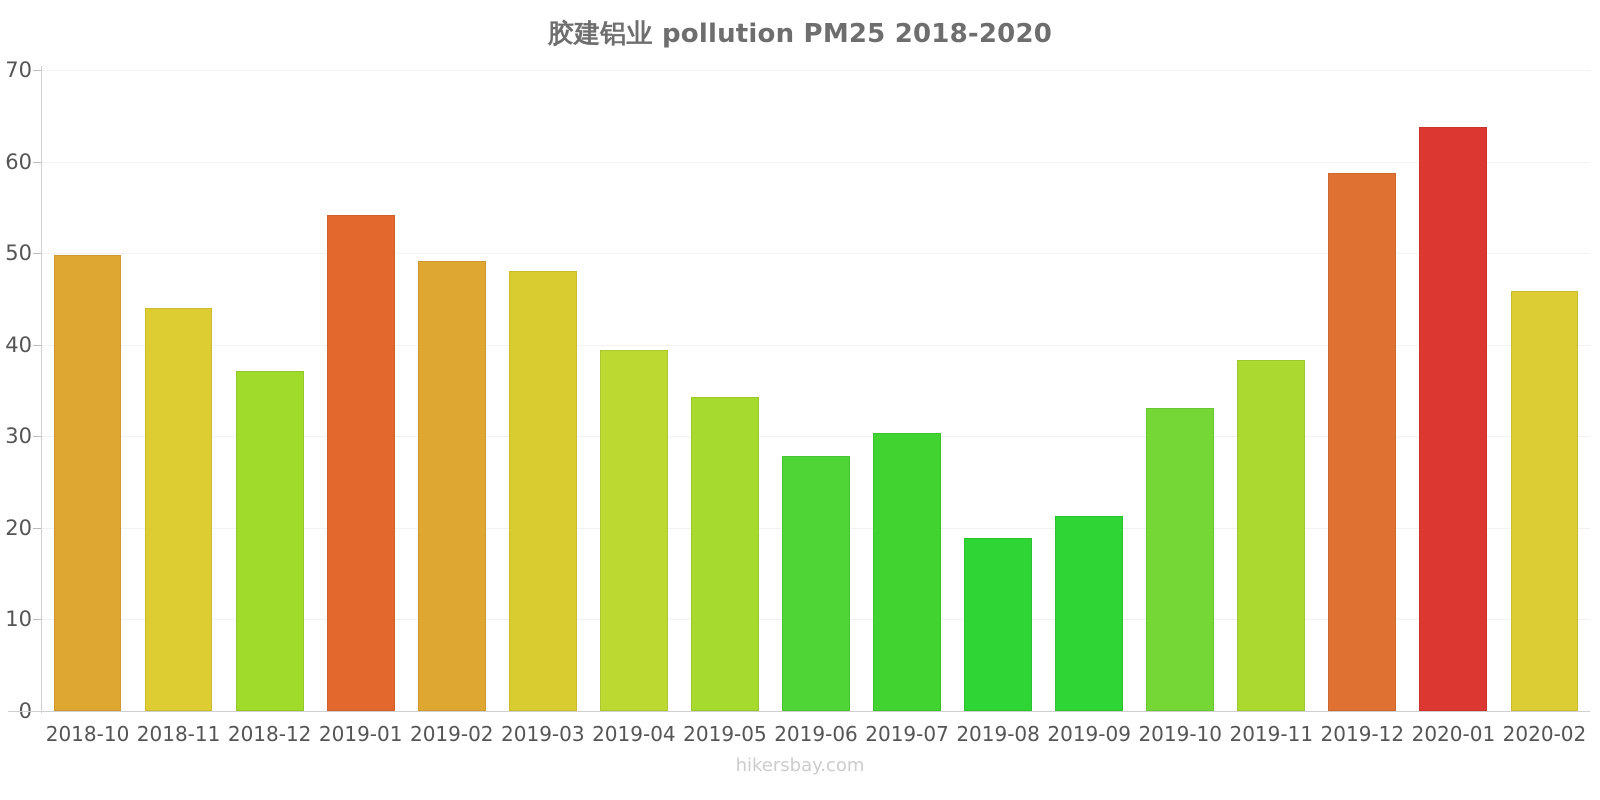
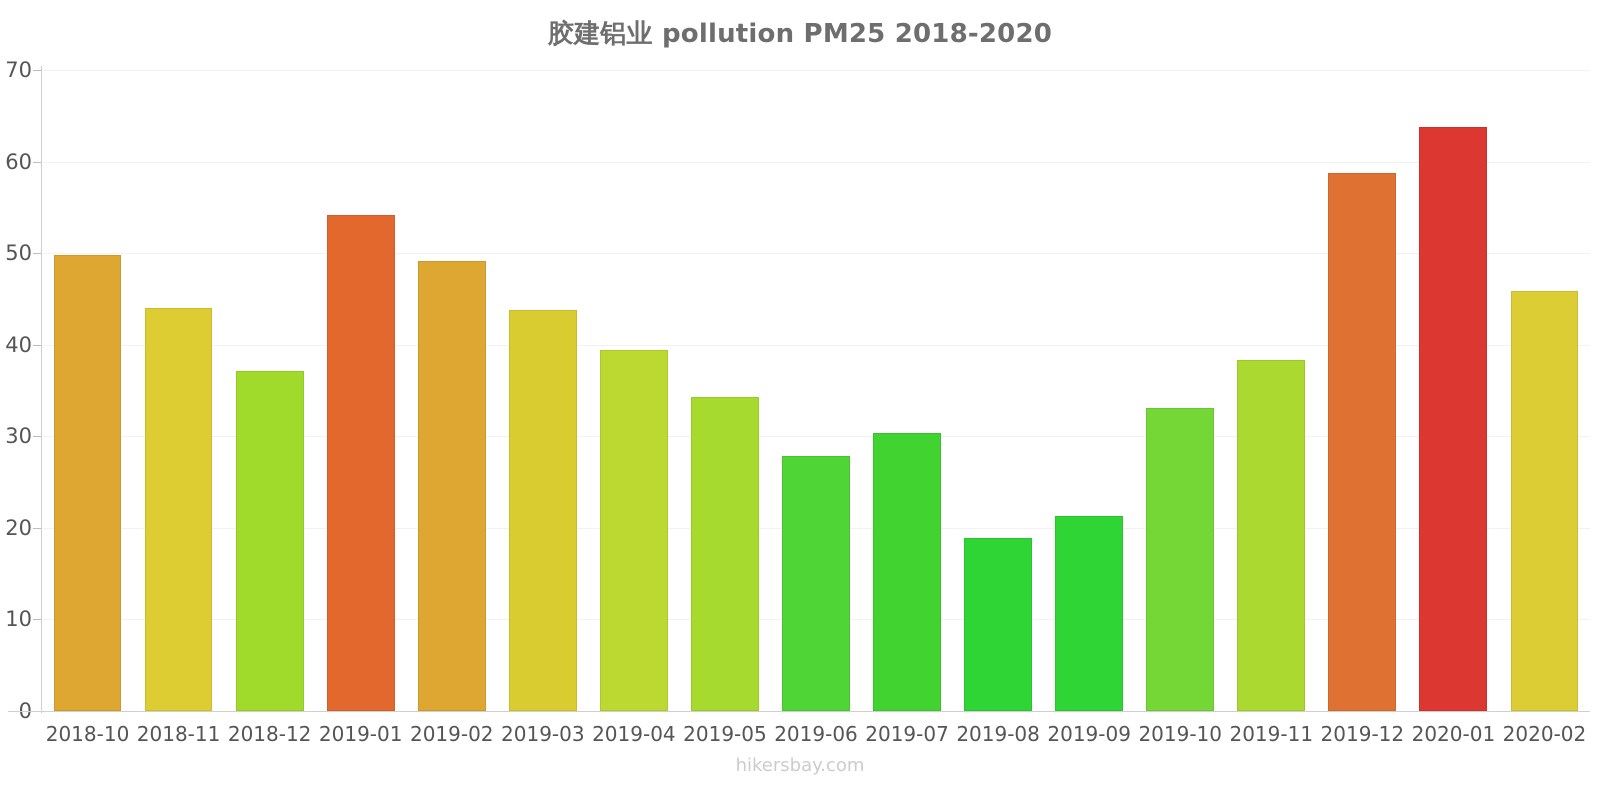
2019-03: 48 -> 44
